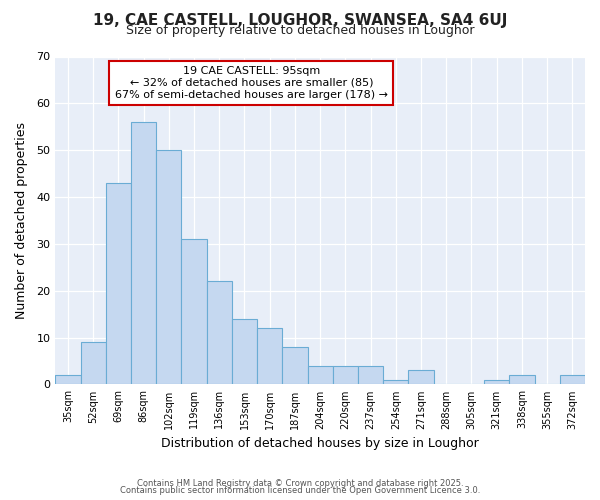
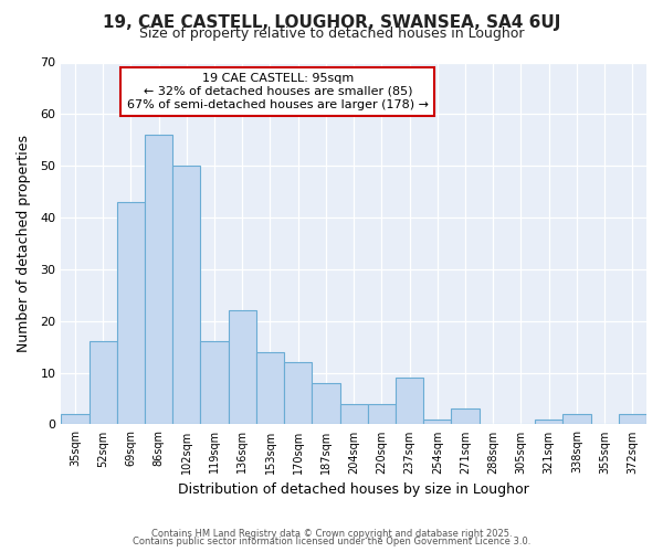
52sqm: 9 -> 16
119sqm: 31 -> 16
237sqm: 4 -> 9
